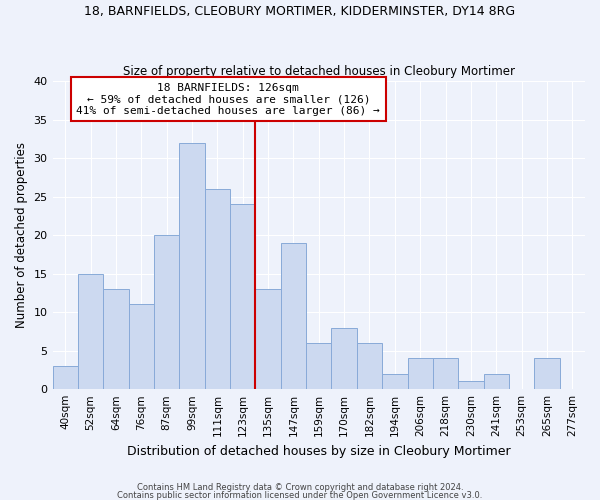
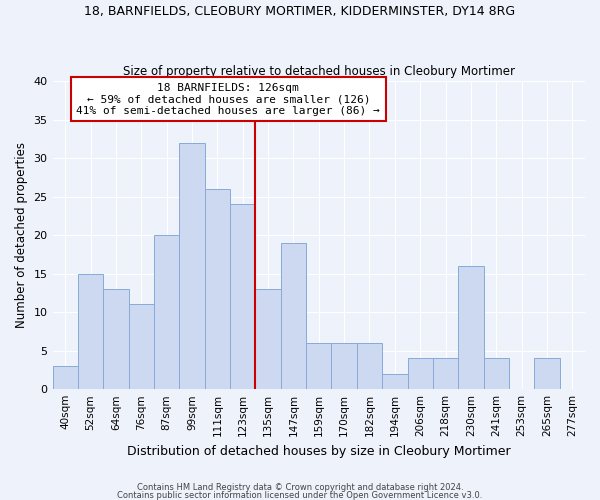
170sqm: 8 -> 6
230sqm: 1 -> 16
241sqm: 2 -> 4
